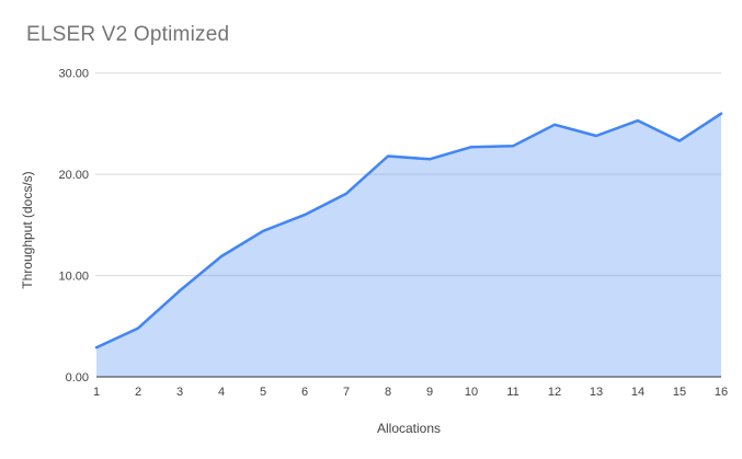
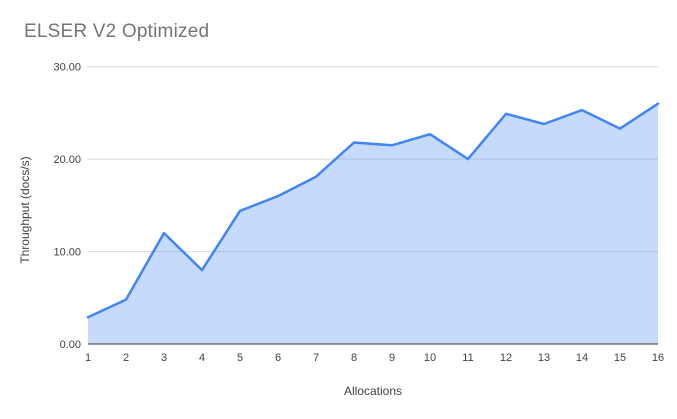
3: 8 -> 12
4: 12 -> 8
11: 23 -> 20
